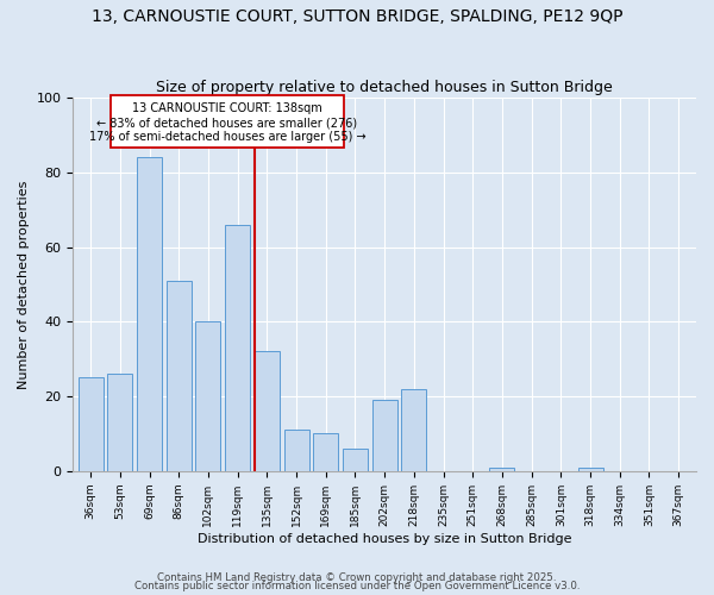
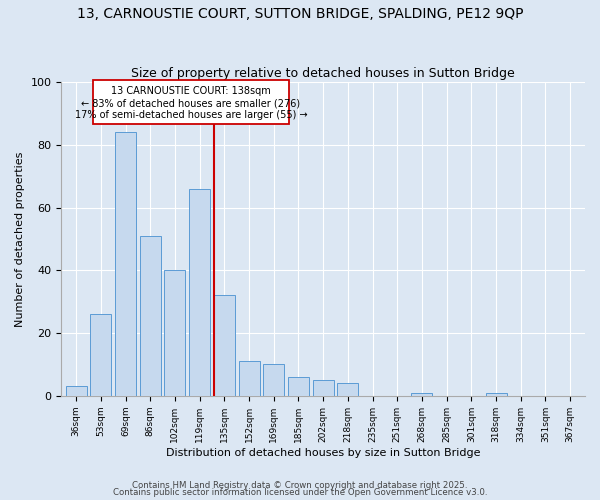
36sqm: 25 -> 3
202sqm: 19 -> 5
218sqm: 22 -> 4
